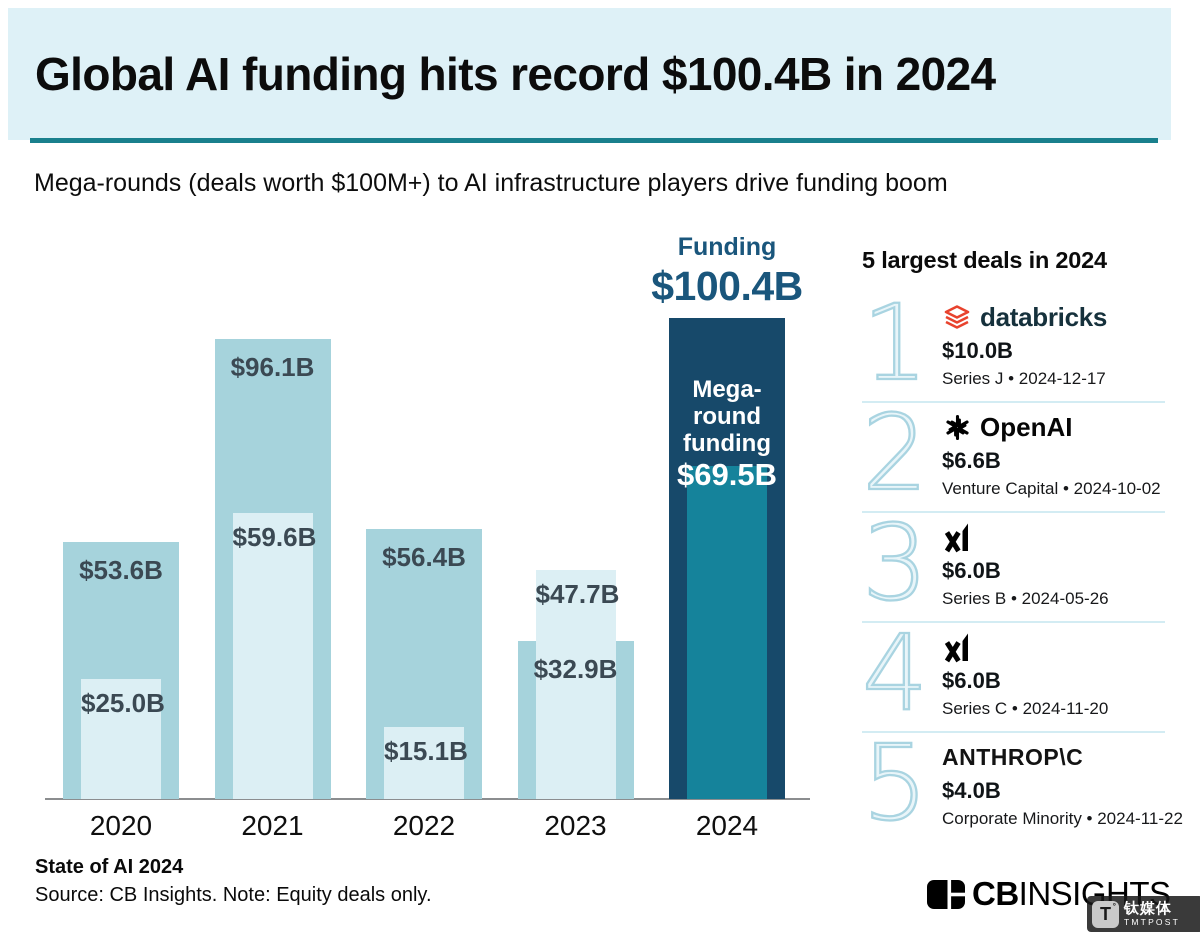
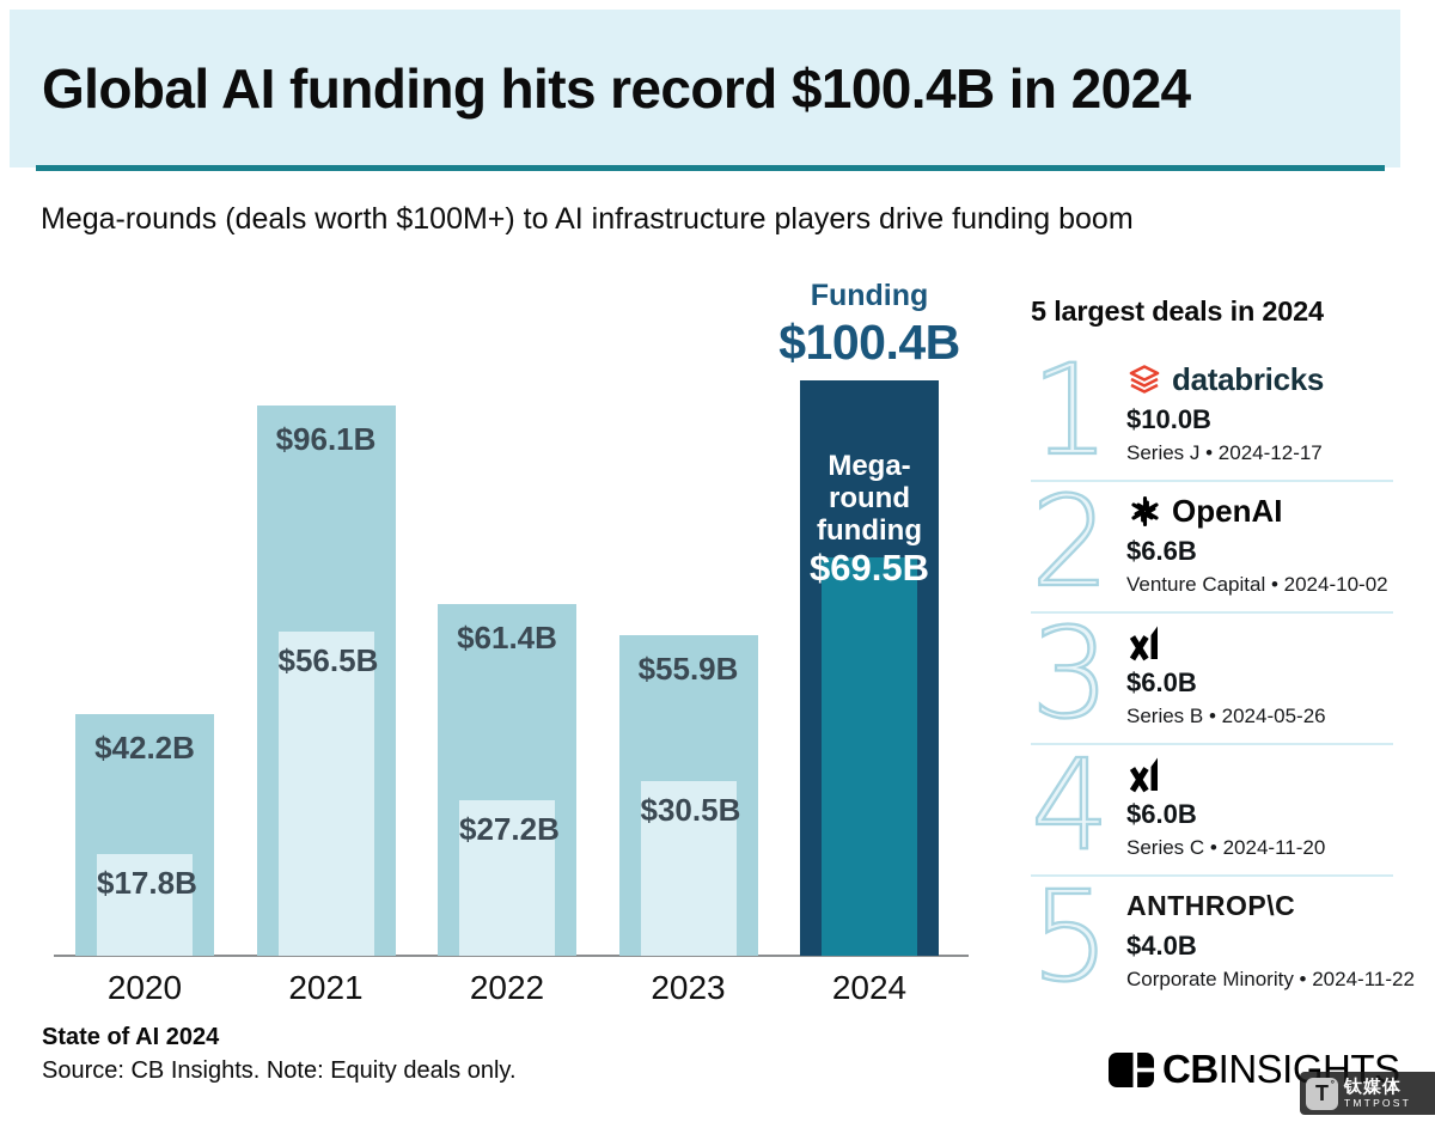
Funding/2020: $53.6B -> $42.2B
Mega-round funding/2020: $25.0B -> $17.8B
Mega-round funding/2021: $59.6B -> $56.5B
Funding/2022: $56.4B -> $61.4B
Mega-round funding/2022: $15.1B -> $27.2B
Funding/2023: $32.9B -> $55.9B
Mega-round funding/2023: $47.7B -> $30.5B
